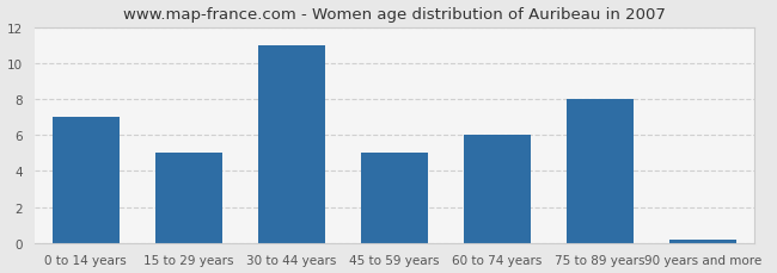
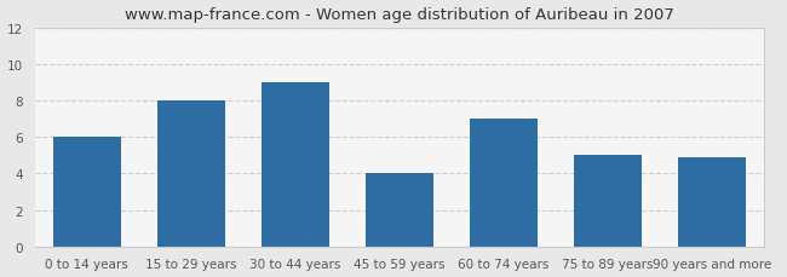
0 to 14 years: 7.0 -> 6.0
15 to 29 years: 5.0 -> 8.0
30 to 44 years: 11.0 -> 9.0
45 to 59 years: 5.0 -> 4.0
60 to 74 years: 6.0 -> 7.0
75 to 89 years: 8.0 -> 5.0
90 years and more: 0.2 -> 4.9
